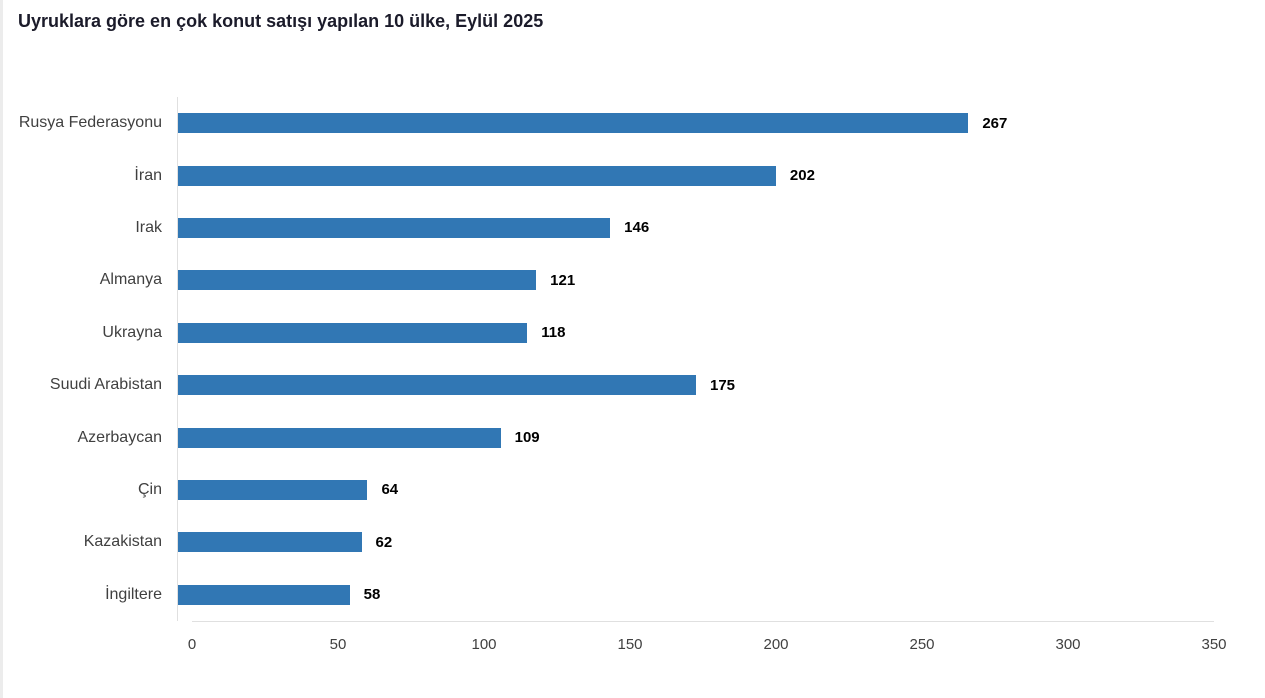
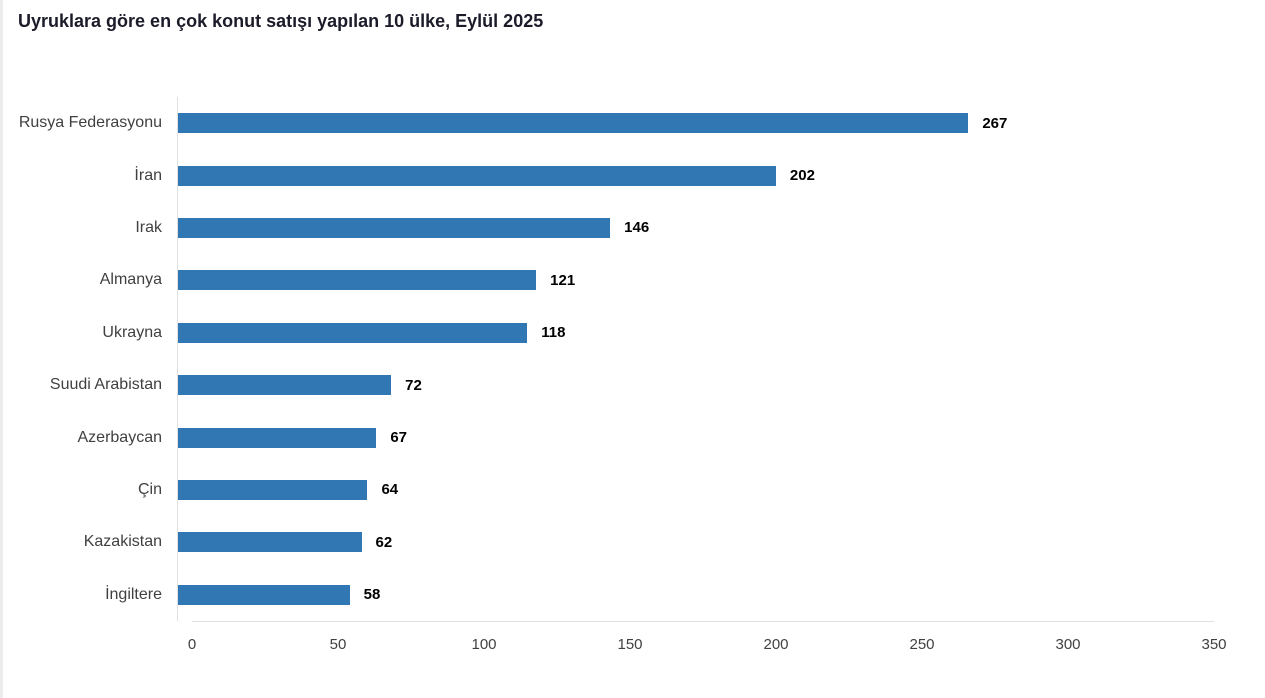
Suudi Arabistan: 175 -> 72
Azerbaycan: 109 -> 67
